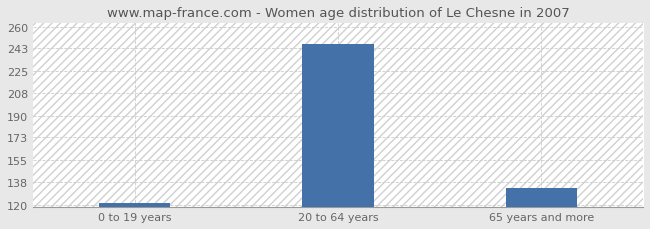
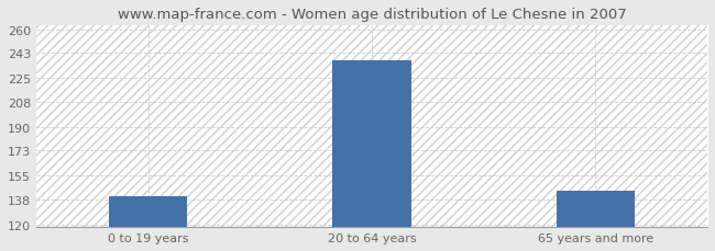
0 to 19 years: 121 -> 140
20 to 64 years: 246 -> 238
65 years and more: 133 -> 144
